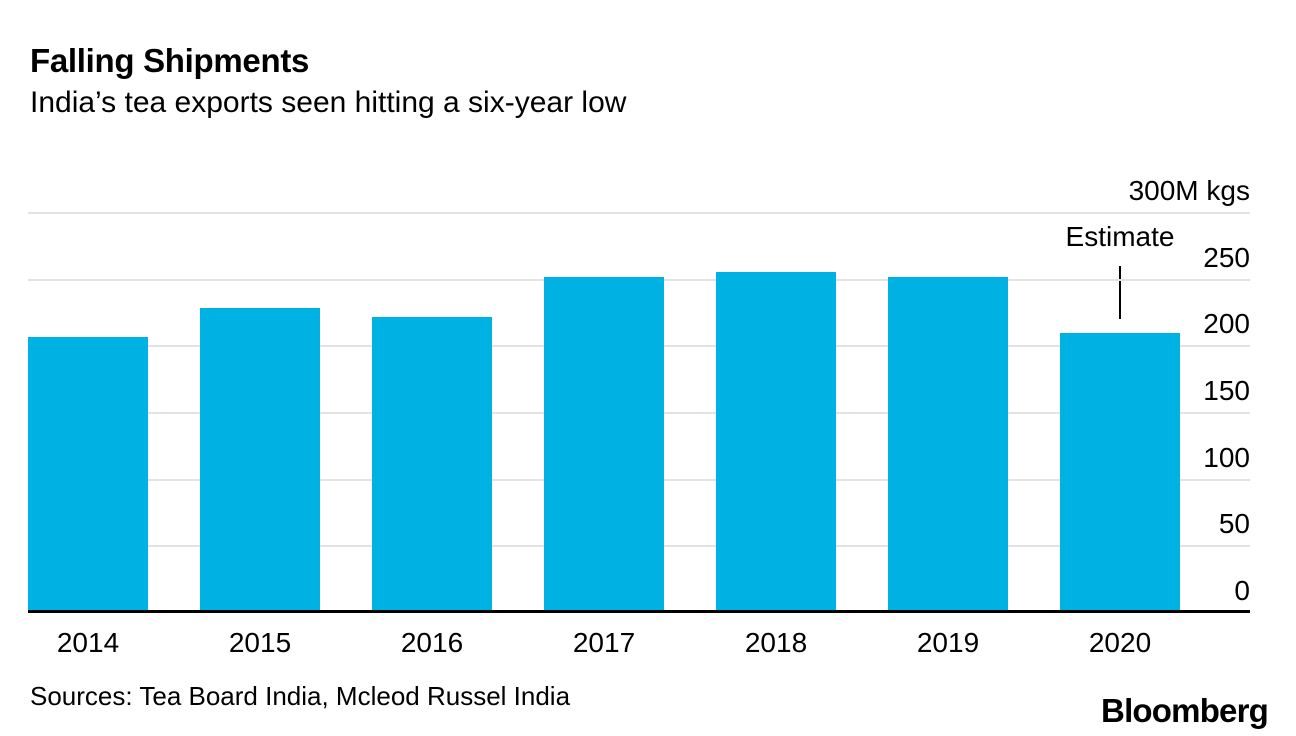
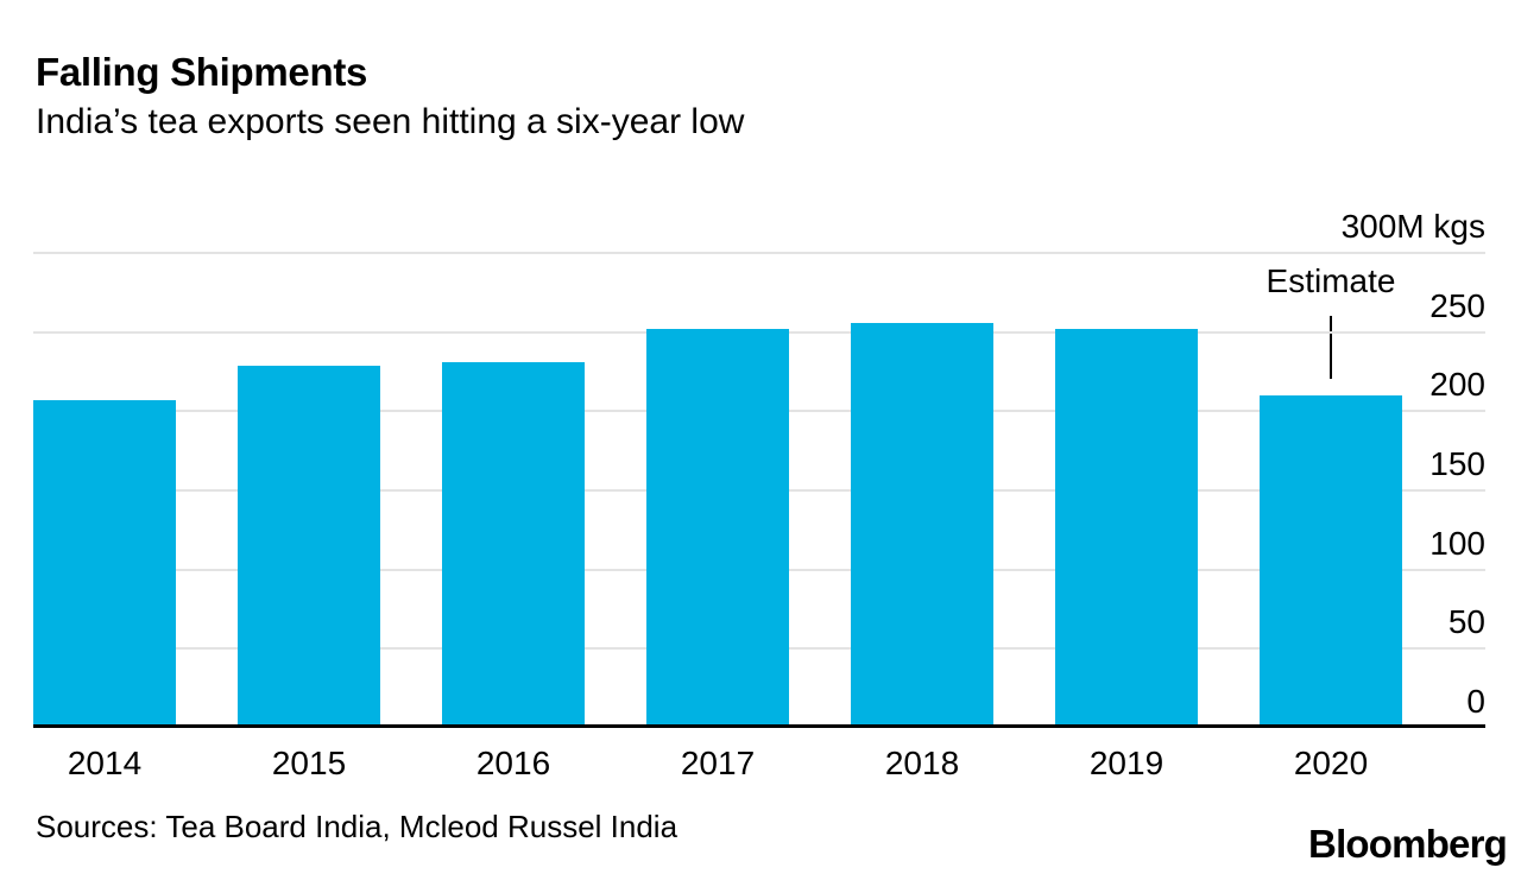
2016: 222 -> 231
